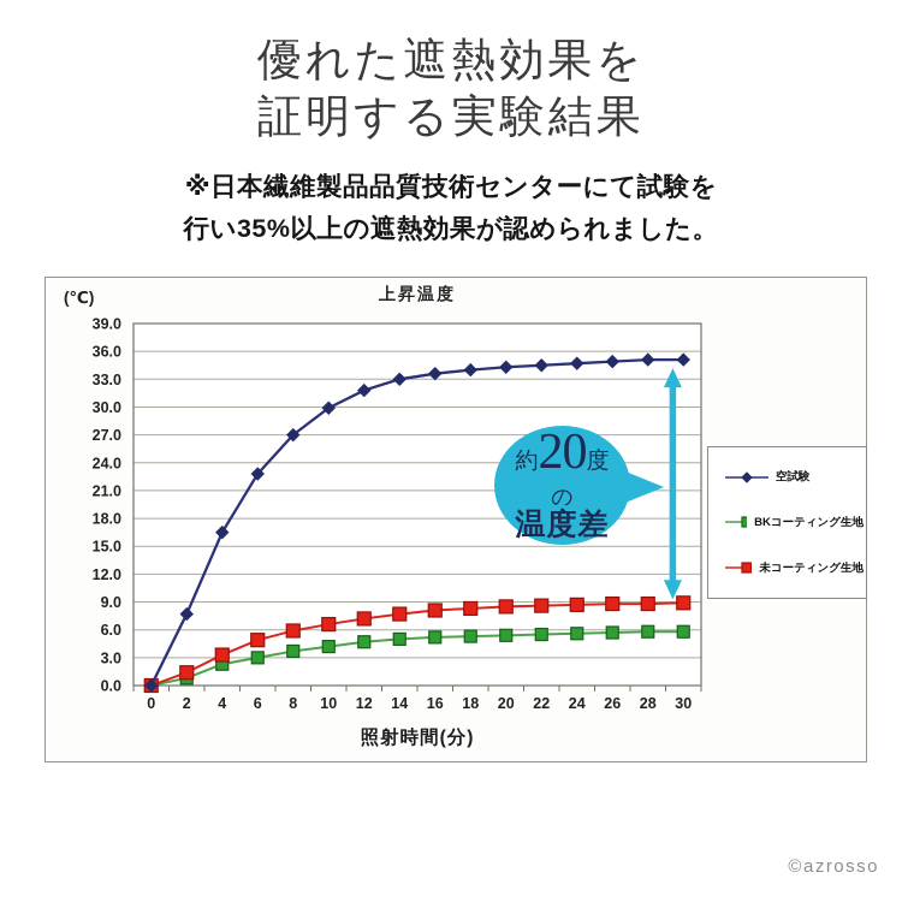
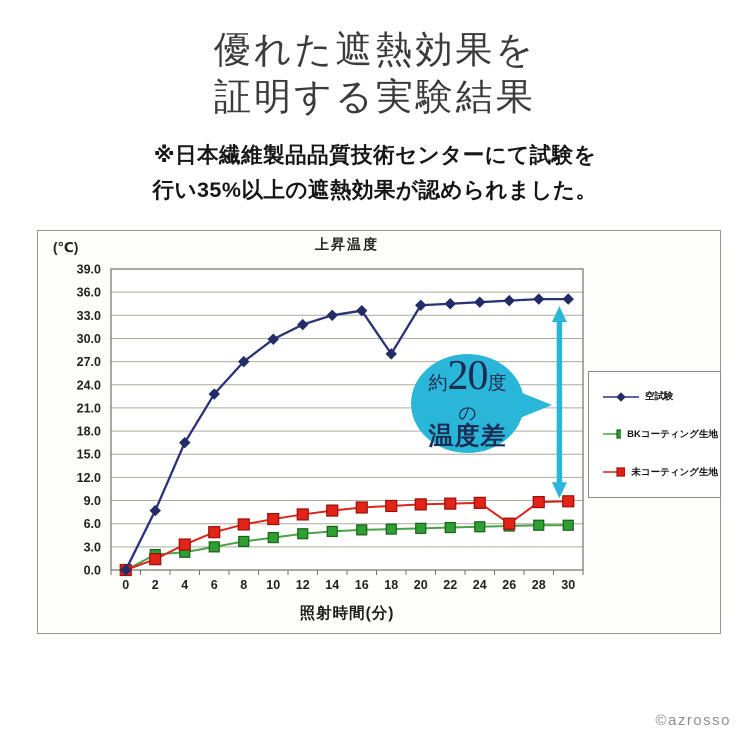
BKコーティング生地/2: 1 -> 2
空試験/18: 34 -> 28
未コーティング生地/26: 9 -> 6
